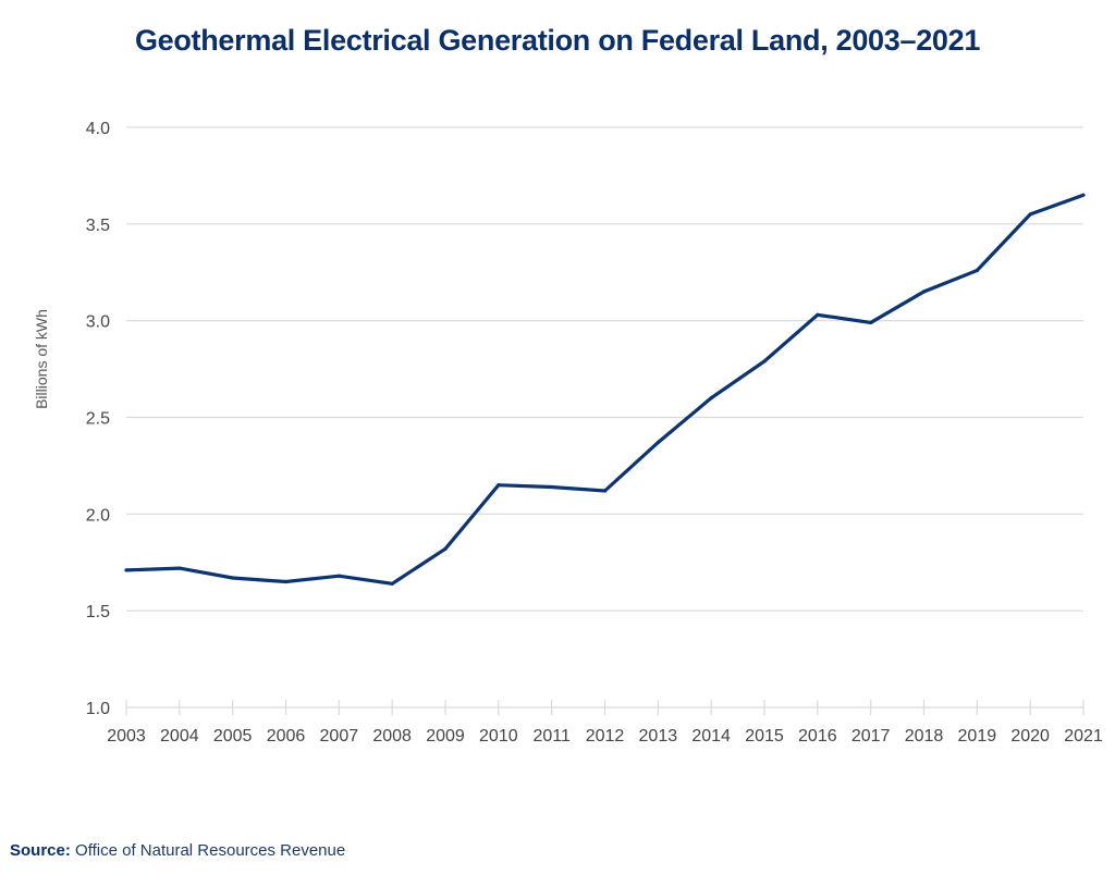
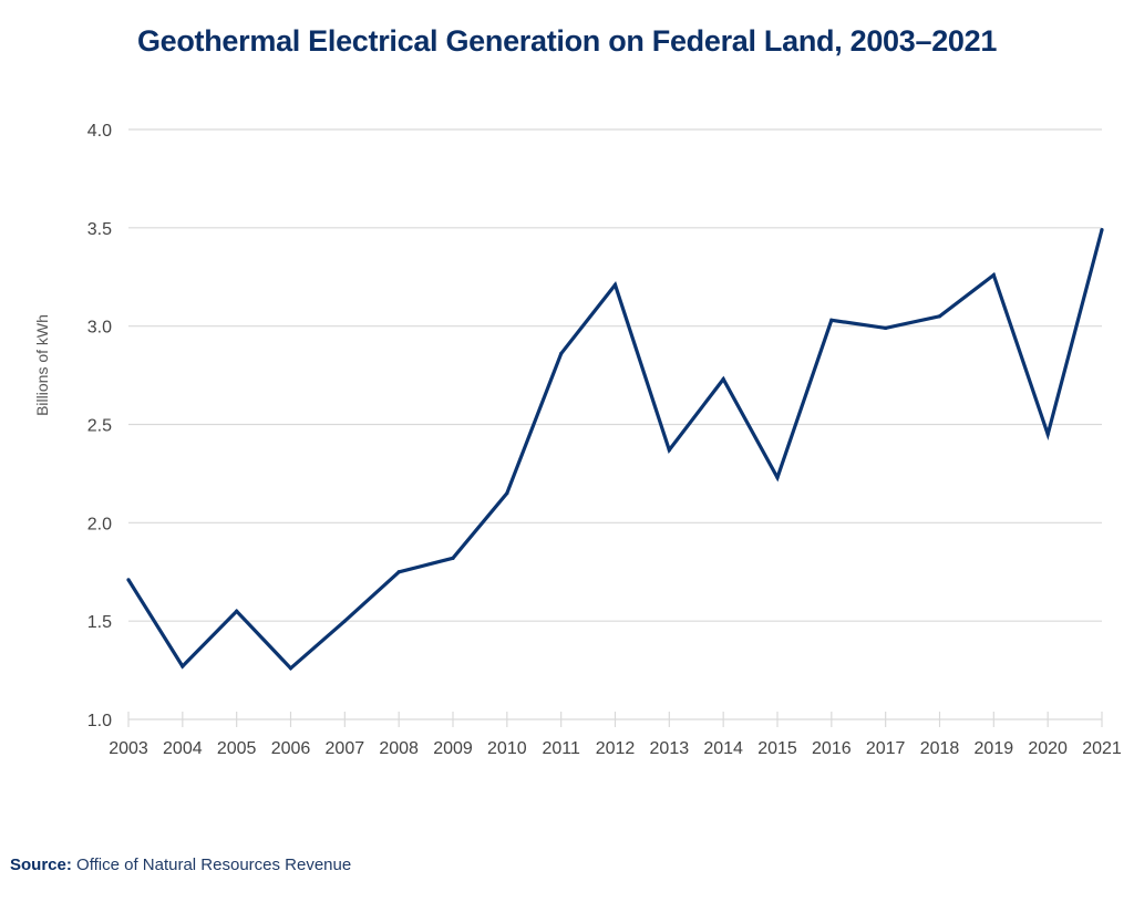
2004: 1.72 -> 1.27
2005: 1.67 -> 1.55
2006: 1.65 -> 1.26
2007: 1.68 -> 1.50
2008: 1.64 -> 1.75
2011: 2.14 -> 2.86
2012: 2.12 -> 3.21
2014: 2.60 -> 2.73
2015: 2.79 -> 2.23
2018: 3.15 -> 3.05
2020: 3.55 -> 2.45
2021: 3.65 -> 3.49
